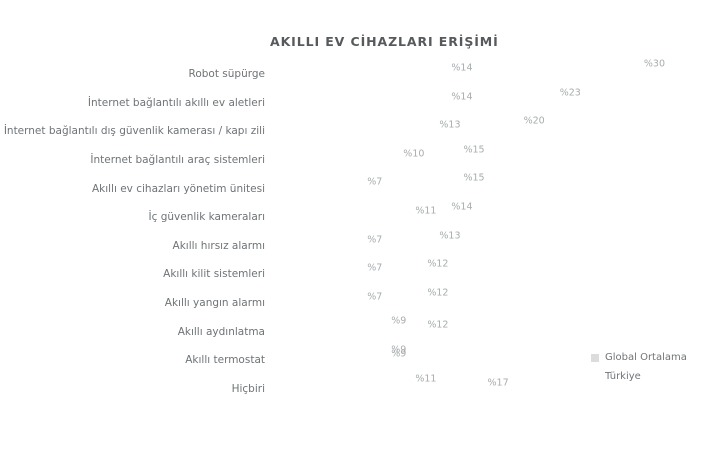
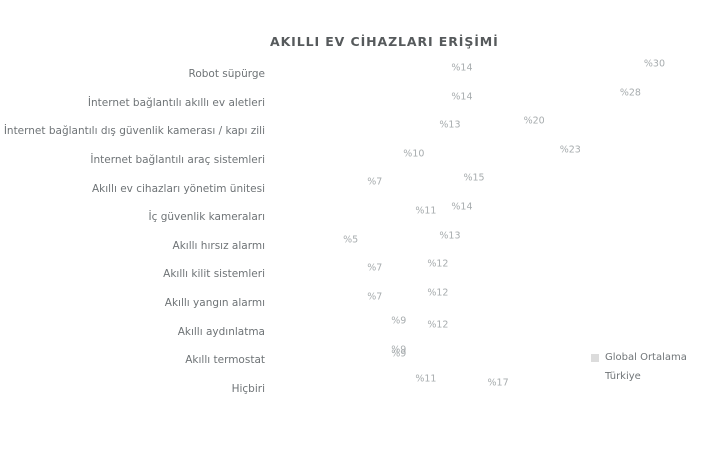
Türkiye/İnternet bağlantılı akıllı ev aletleri: 23 -> 28
Türkiye/İnternet bağlantılı araç sistemleri: 15 -> 23
Global Ortalama/Akıllı hırsız alarmı: 7 -> 5
